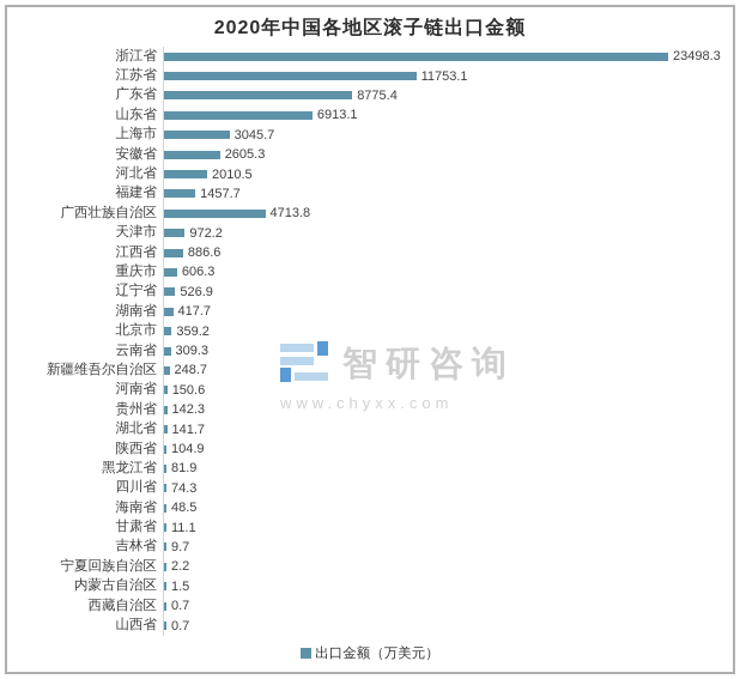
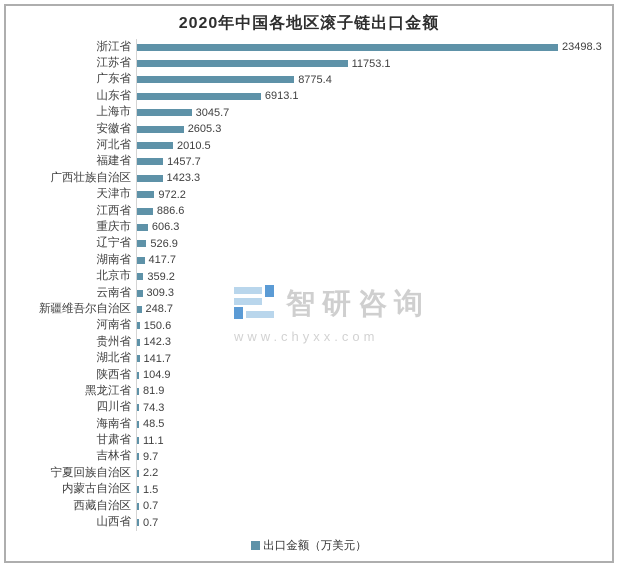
广西壮族自治区: 4713.8 -> 1423.3
